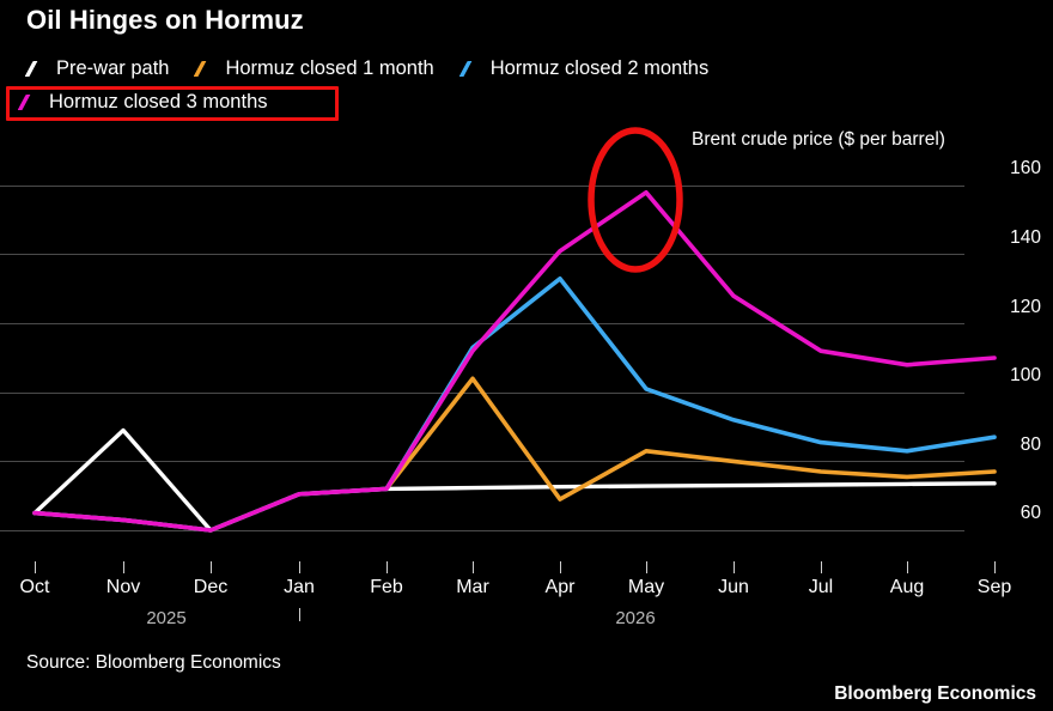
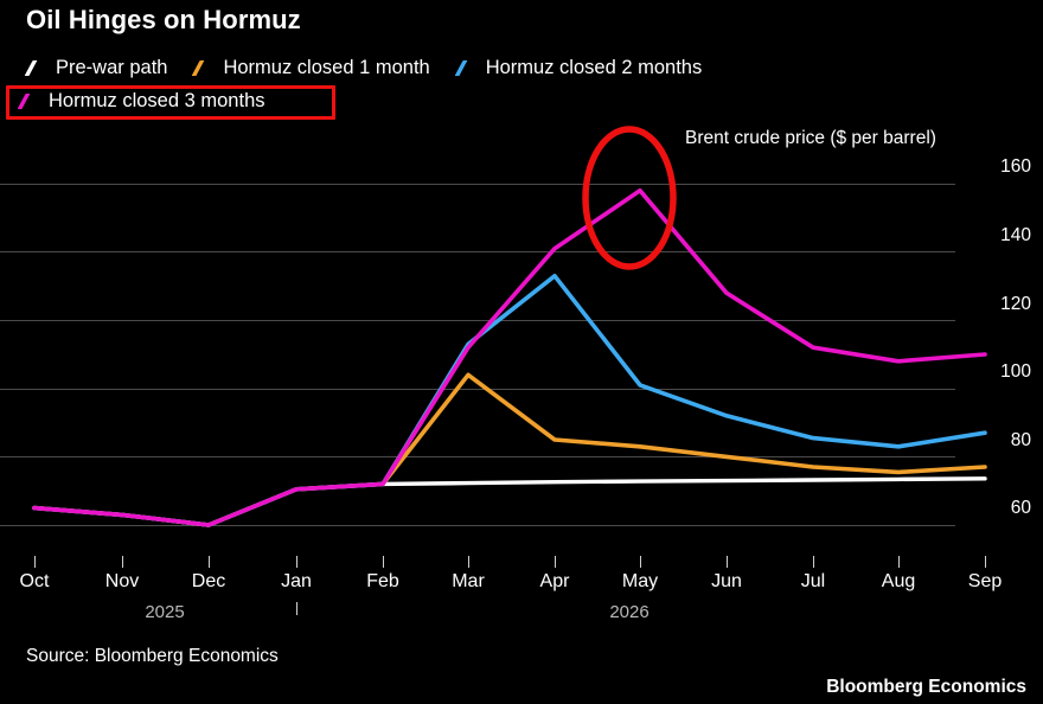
Pre-war path/Nov: 89 -> 63
Hormuz closed 1 month/Apr: 69 -> 85
